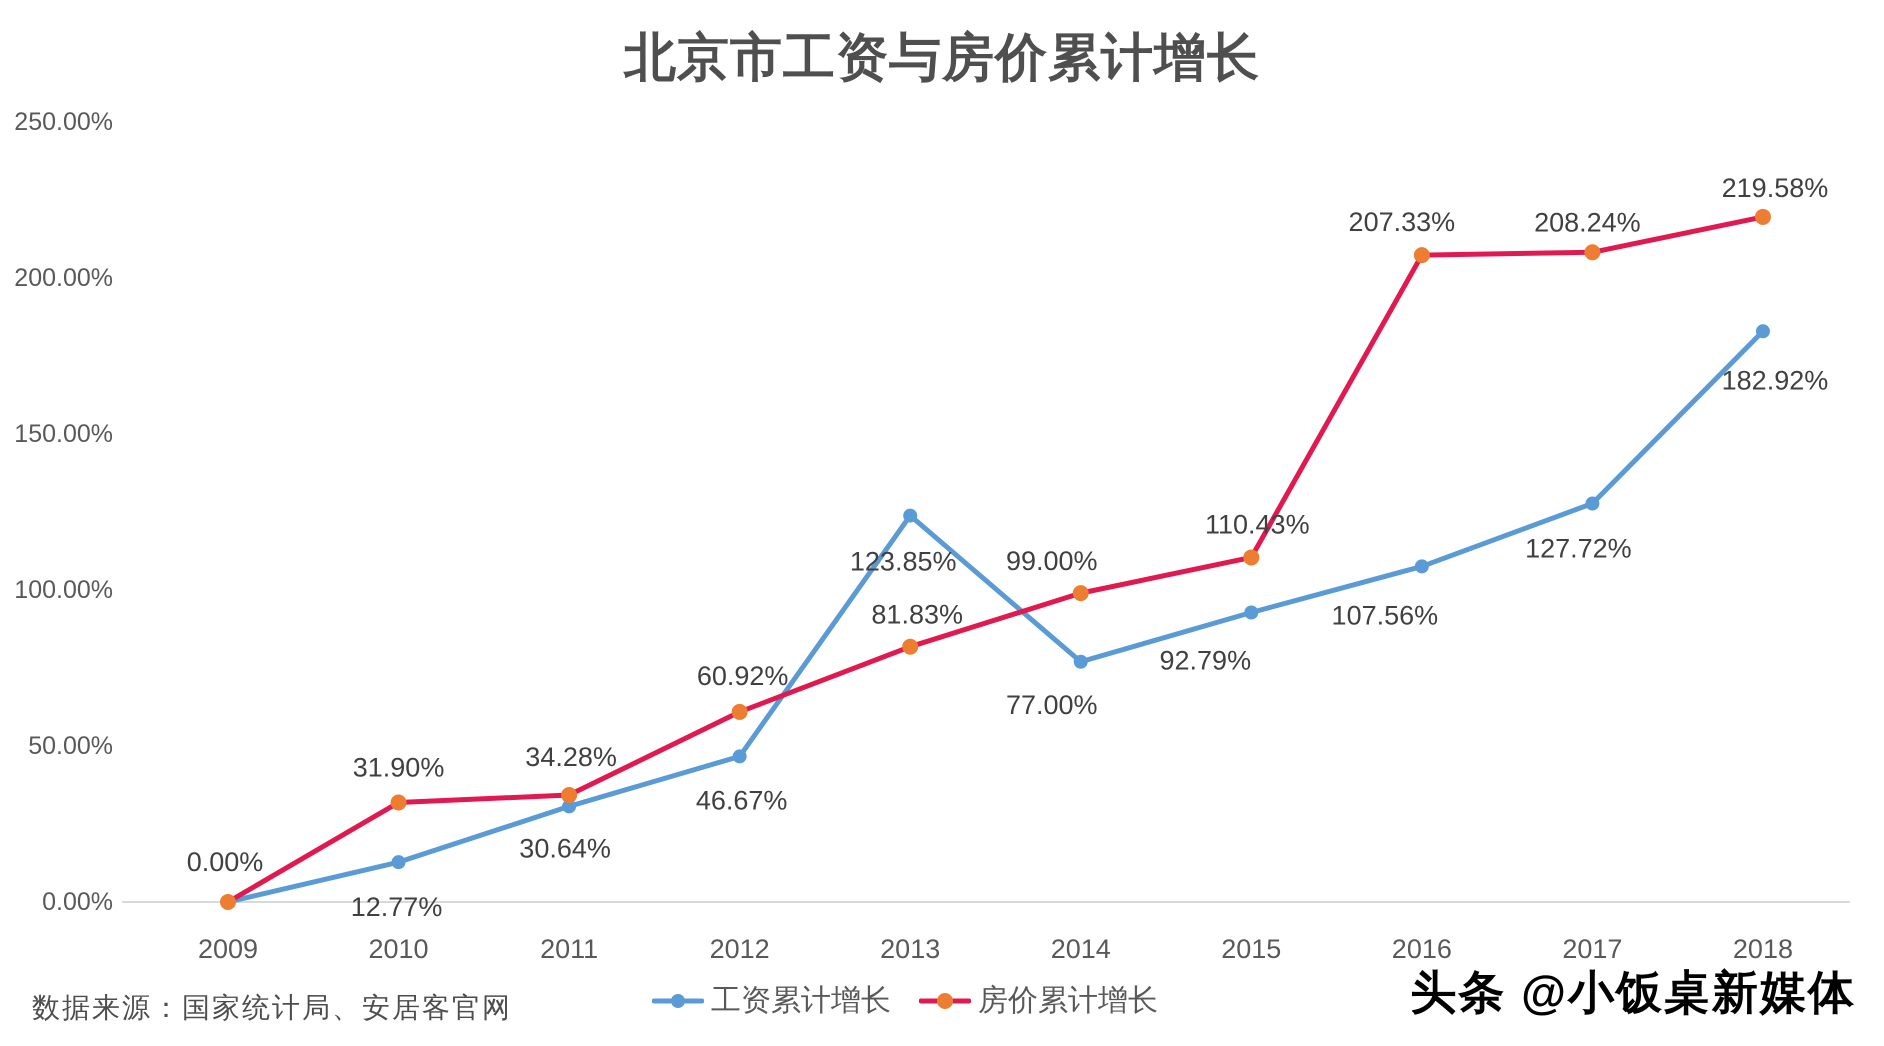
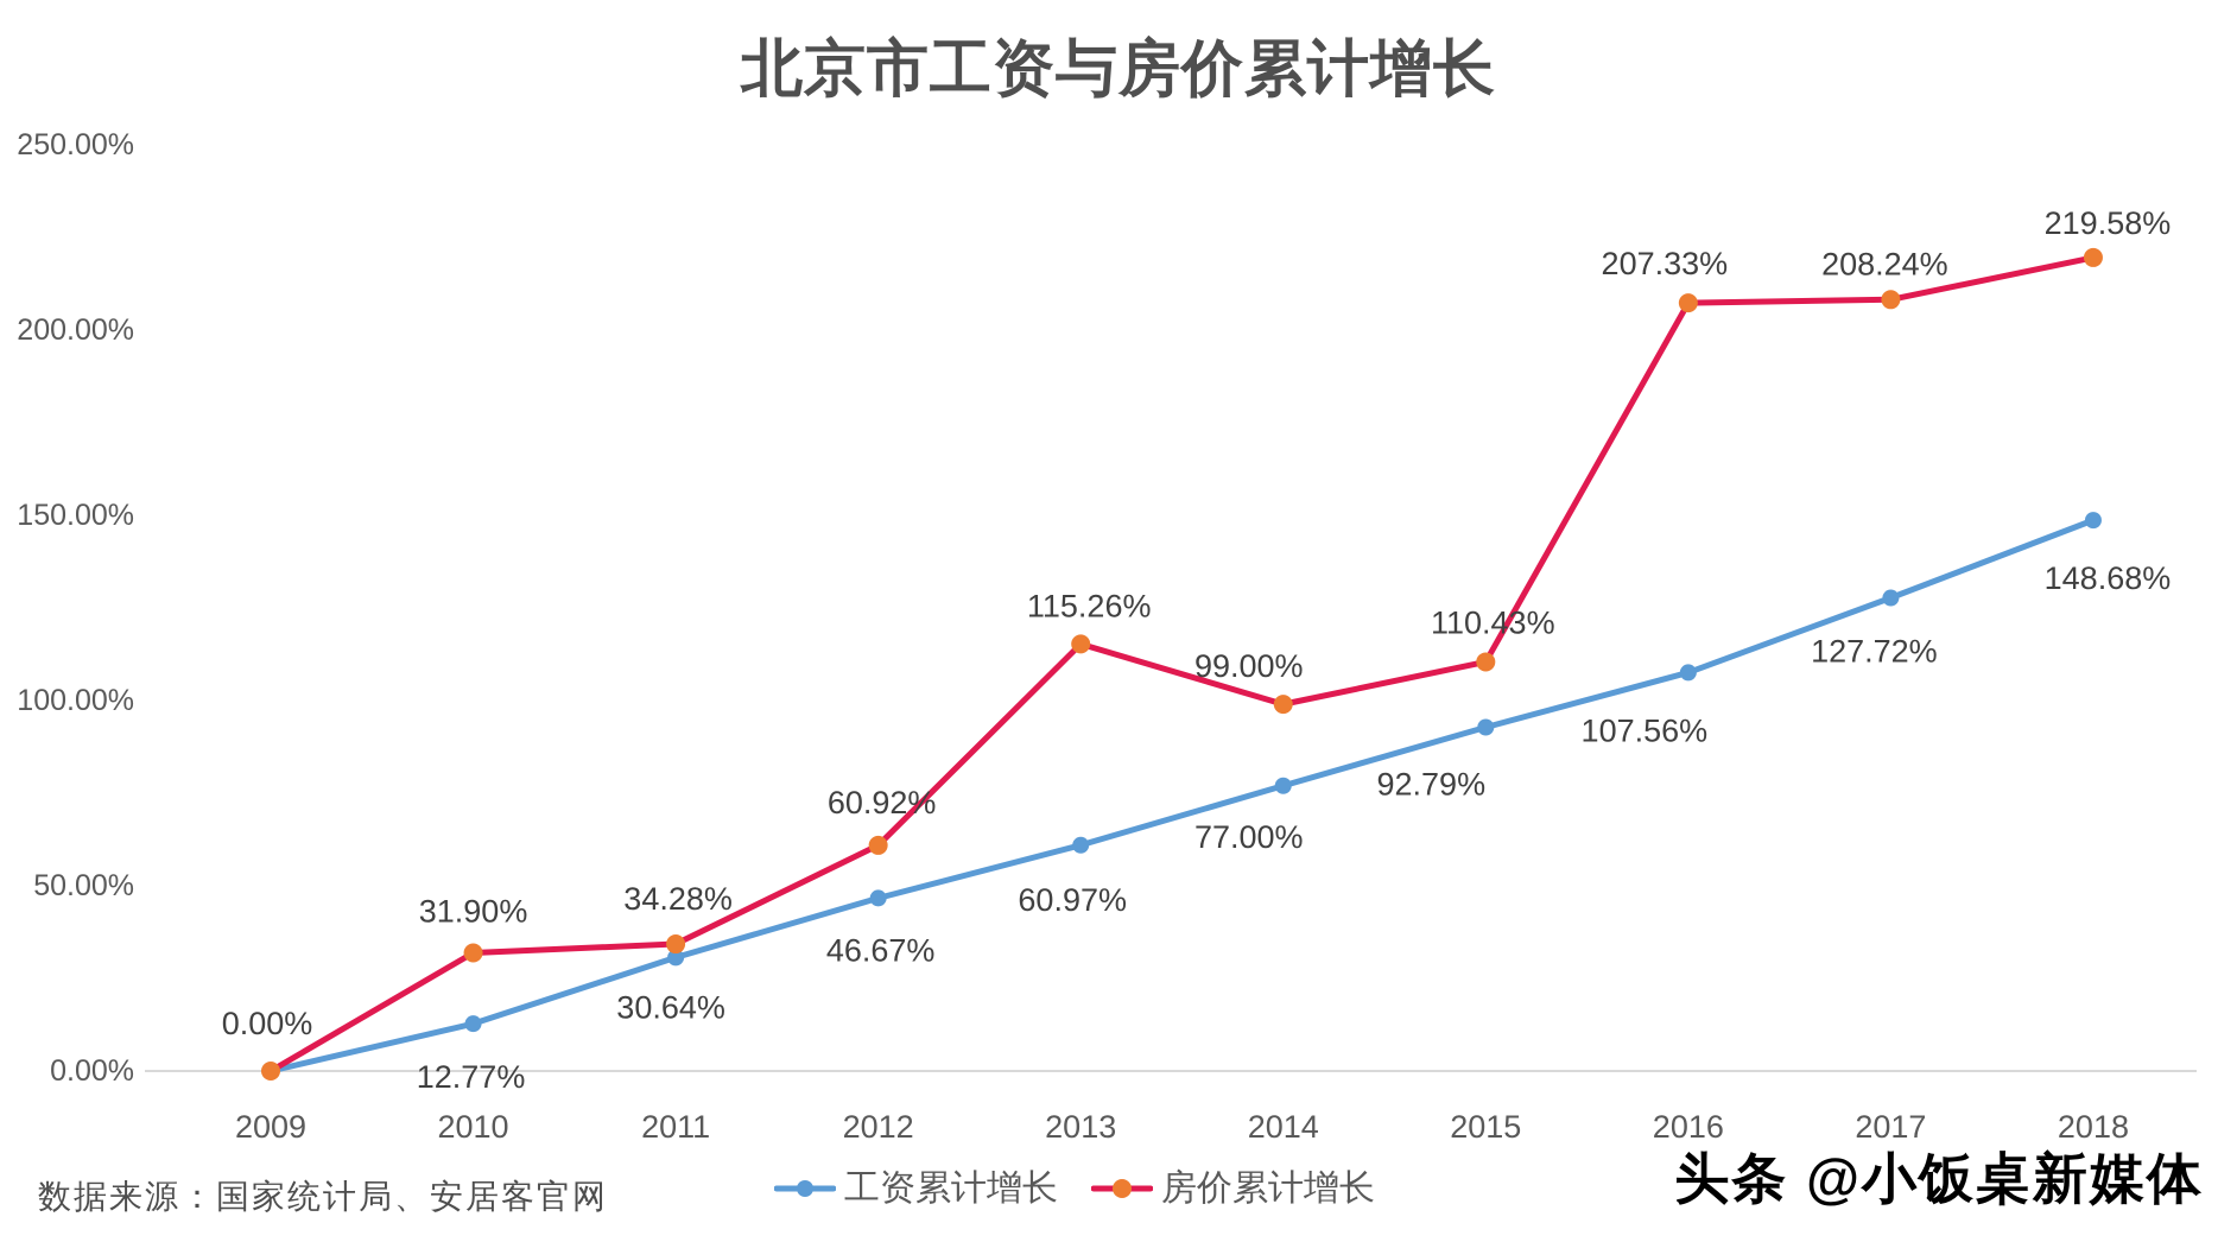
工资累计增长/2013: 123.85% -> 60.97%
房价累计增长/2013: 81.83% -> 115.26%
工资累计增长/2018: 182.92% -> 148.68%
